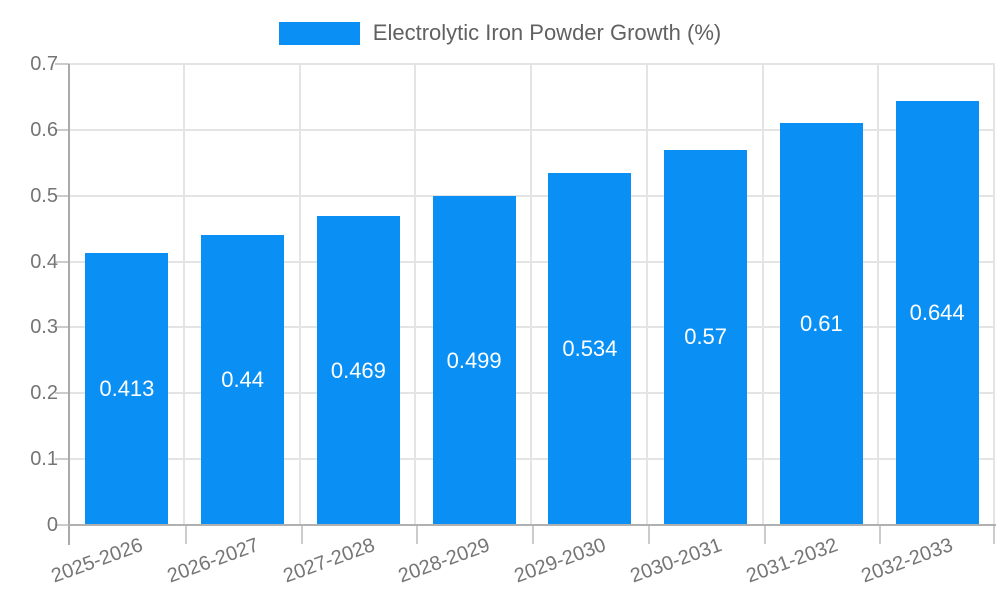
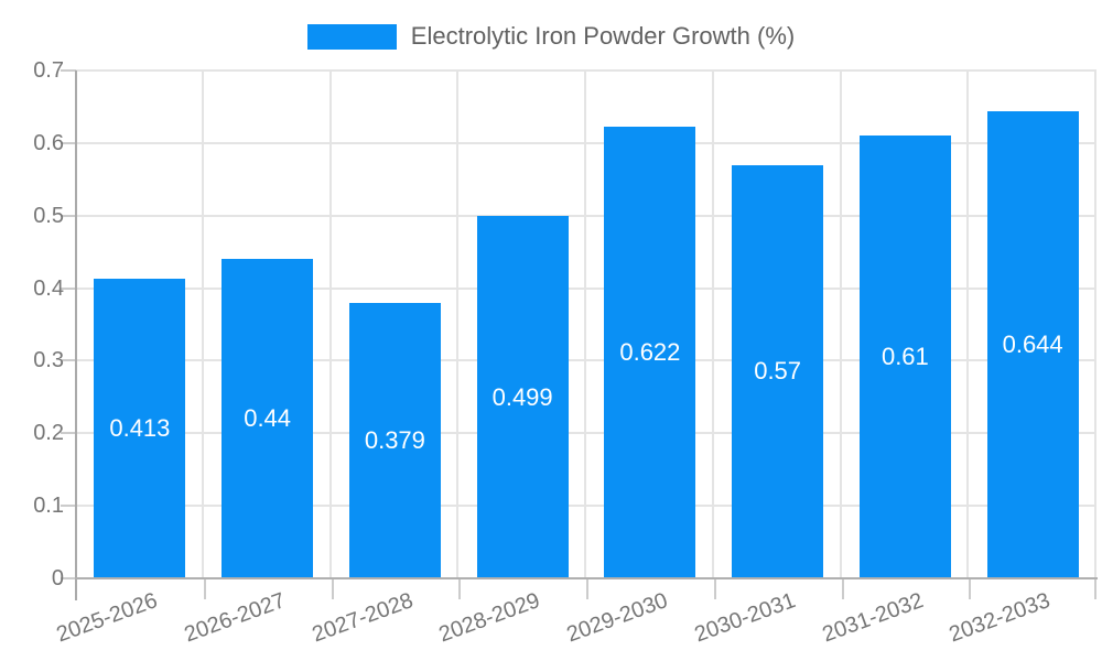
2027-2028: 0.469 -> 0.379
2029-2030: 0.534 -> 0.622
